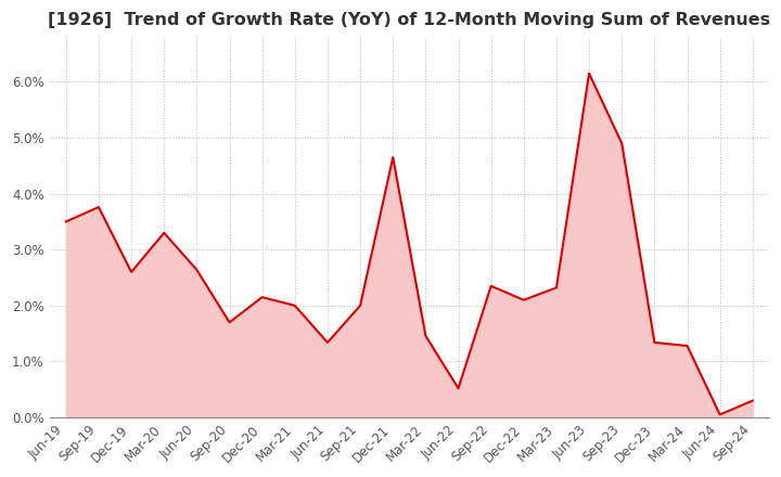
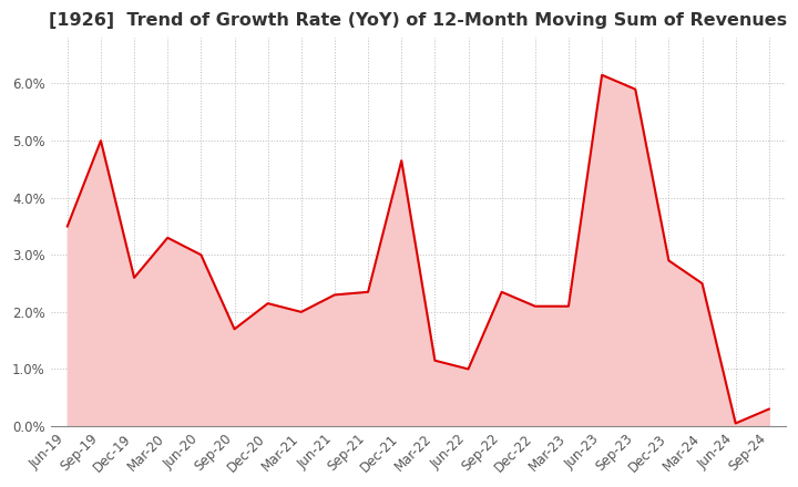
Sep-19: 3.76% -> 5.00%
Jun-20: 2.64% -> 3.00%
Jun-21: 1.34% -> 2.30%
Sep-21: 2.00% -> 2.35%
Mar-22: 1.46% -> 1.15%
Jun-22: 0.52% -> 1.00%
Mar-23: 2.32% -> 2.10%
Sep-23: 4.90% -> 5.90%
Dec-23: 1.34% -> 2.90%
Mar-24: 1.28% -> 2.50%
